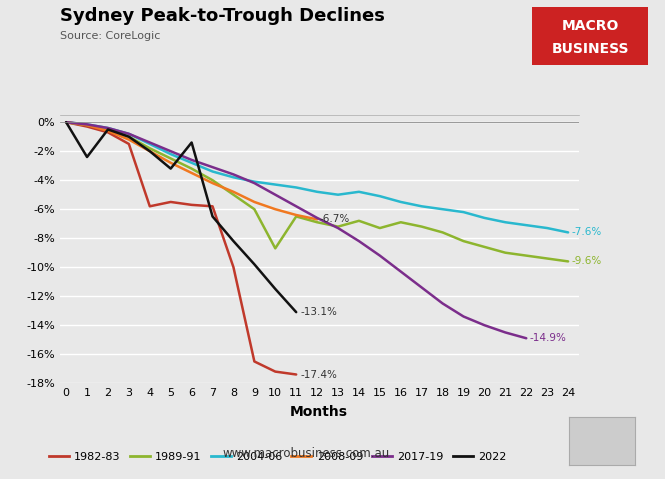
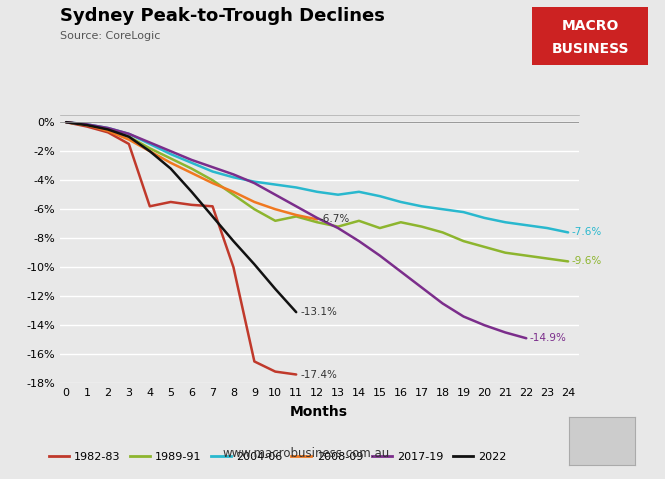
2022/1: -2.4% -> -0.2%
2022/6: -1.4% -> -4.8%
1989-91/10: -8.7% -> -6.8%
